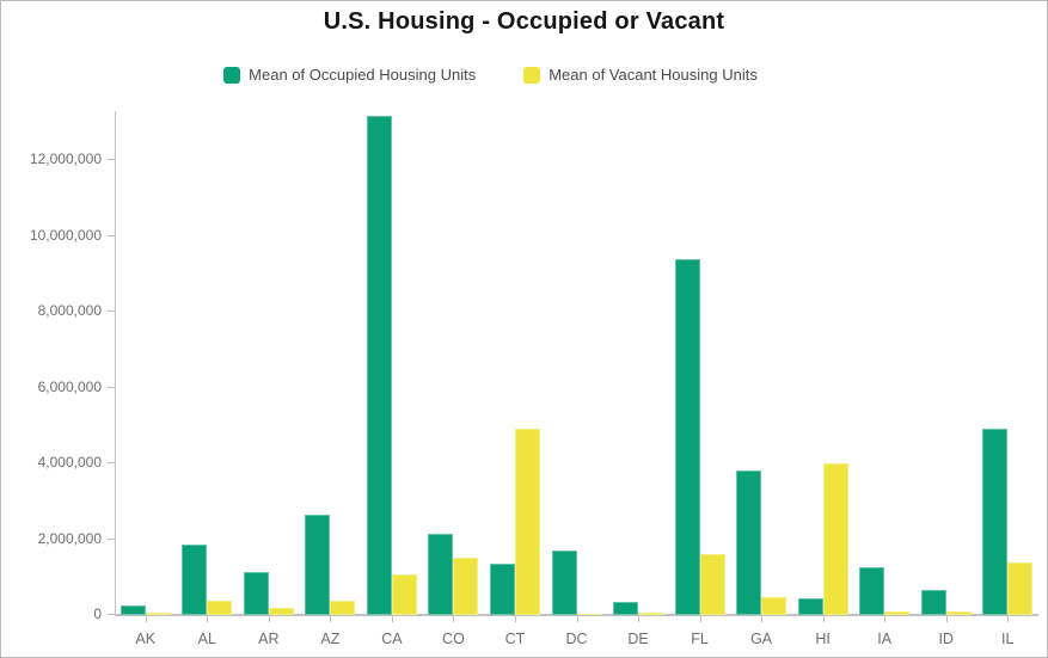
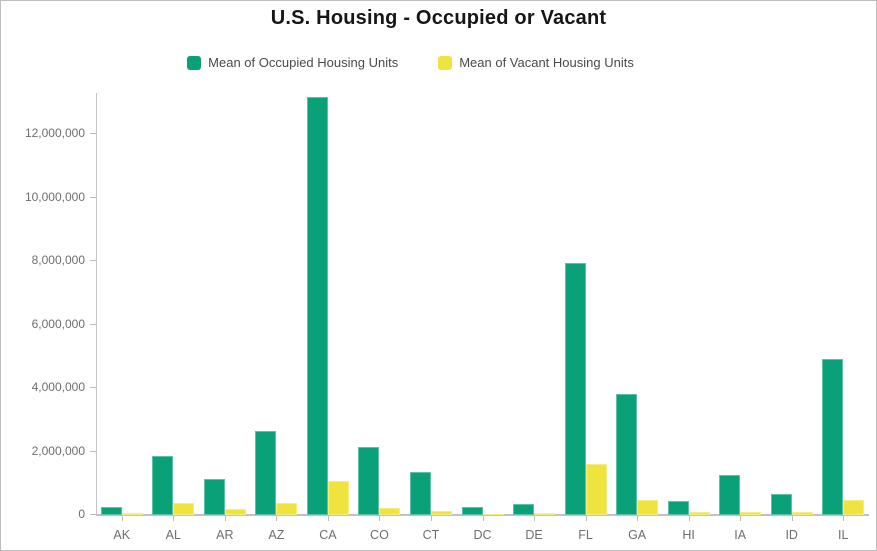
Mean of Vacant Housing Units/CO: 1500000 -> 200000
Mean of Vacant Housing Units/CT: 4900000 -> 100000
Mean of Occupied Housing Units/DC: 1700000 -> 300000
Mean of Occupied Housing Units/FL: 9400000 -> 8000000
Mean of Vacant Housing Units/HI: 4000000 -> 100000
Mean of Vacant Housing Units/IL: 1400000 -> 500000
